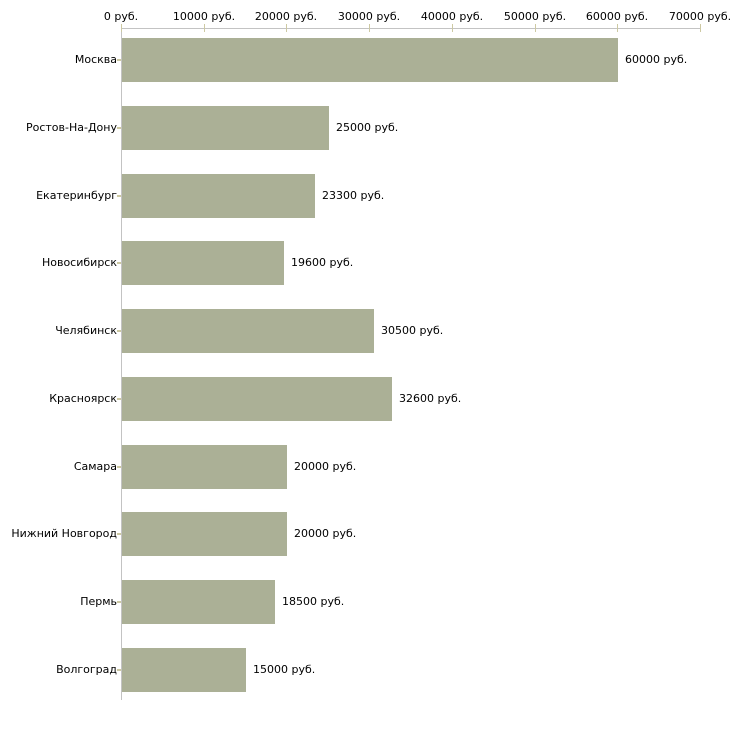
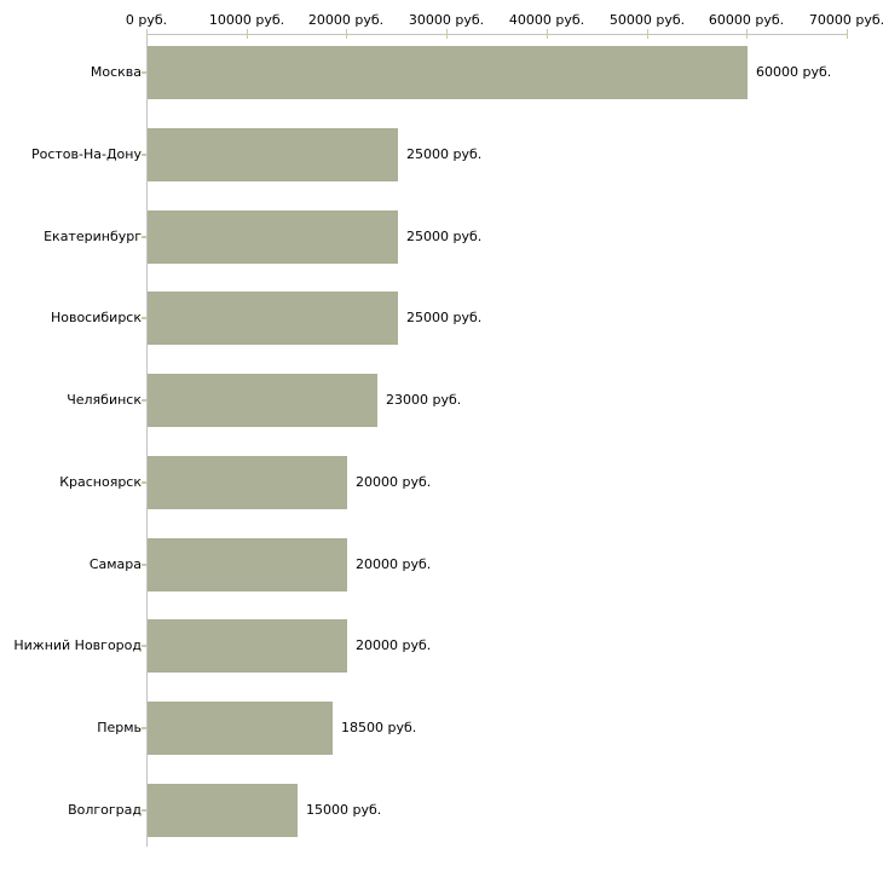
Екатеринбург: 23300 -> 25000
Новосибирск: 19600 -> 25000
Челябинск: 30500 -> 23000
Красноярск: 32600 -> 20000
